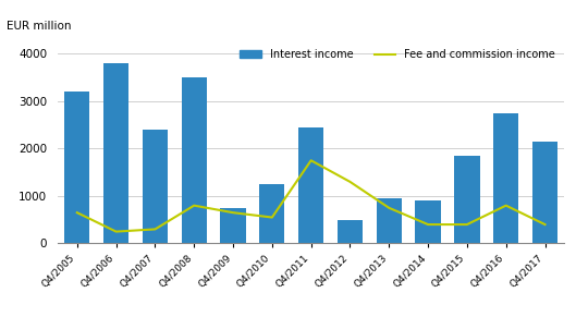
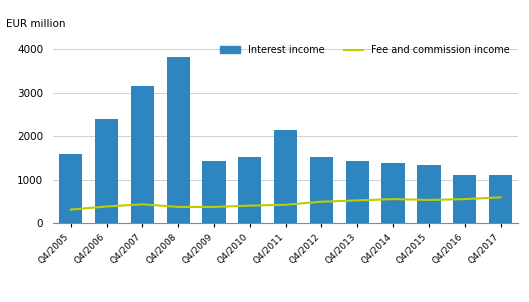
Interest income/Q4/2005: 3200 -> 1600
Fee and commission income/Q4/2005: 650 -> 320
Interest income/Q4/2006: 3800 -> 2400
Fee and commission income/Q4/2006: 250 -> 390
Interest income/Q4/2007: 2400 -> 3150
Fee and commission income/Q4/2007: 300 -> 440
Interest income/Q4/2008: 3500 -> 3820
Fee and commission income/Q4/2008: 800 -> 380
Interest income/Q4/2009: 750 -> 1440
Fee and commission income/Q4/2009: 650 -> 380
Interest income/Q4/2010: 1250 -> 1520
Fee and commission income/Q4/2010: 550 -> 410
Interest income/Q4/2011: 2450 -> 2150
Fee and commission income/Q4/2011: 1750 -> 430
Interest income/Q4/2012: 500 -> 1520
Fee and commission income/Q4/2012: 1300 -> 500
Interest income/Q4/2013: 950 -> 1430
Fee and commission income/Q4/2013: 750 -> 530
Interest income/Q4/2014: 900 -> 1380
Fee and commission income/Q4/2014: 400 -> 560
Interest income/Q4/2015: 1850 -> 1340
Fee and commission income/Q4/2015: 400 -> 540
Interest income/Q4/2016: 2750 -> 1120
Fee and commission income/Q4/2016: 800 -> 560
Interest income/Q4/2017: 2150 -> 1110
Fee and commission income/Q4/2017: 400 -> 600
